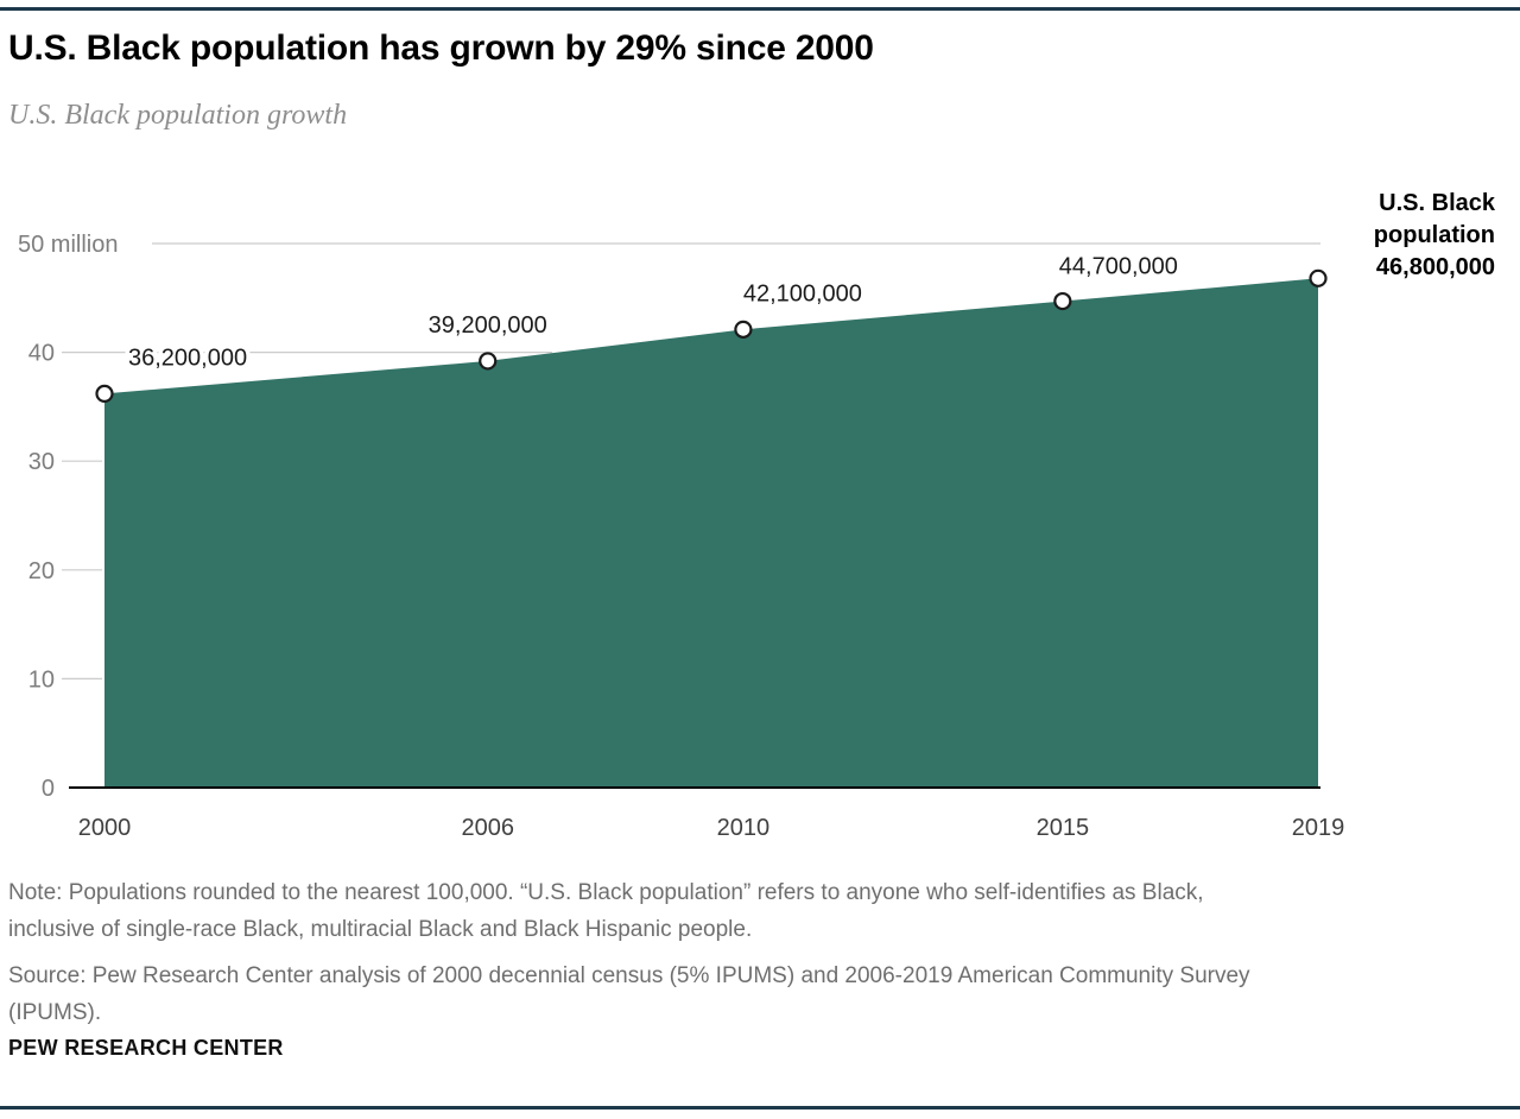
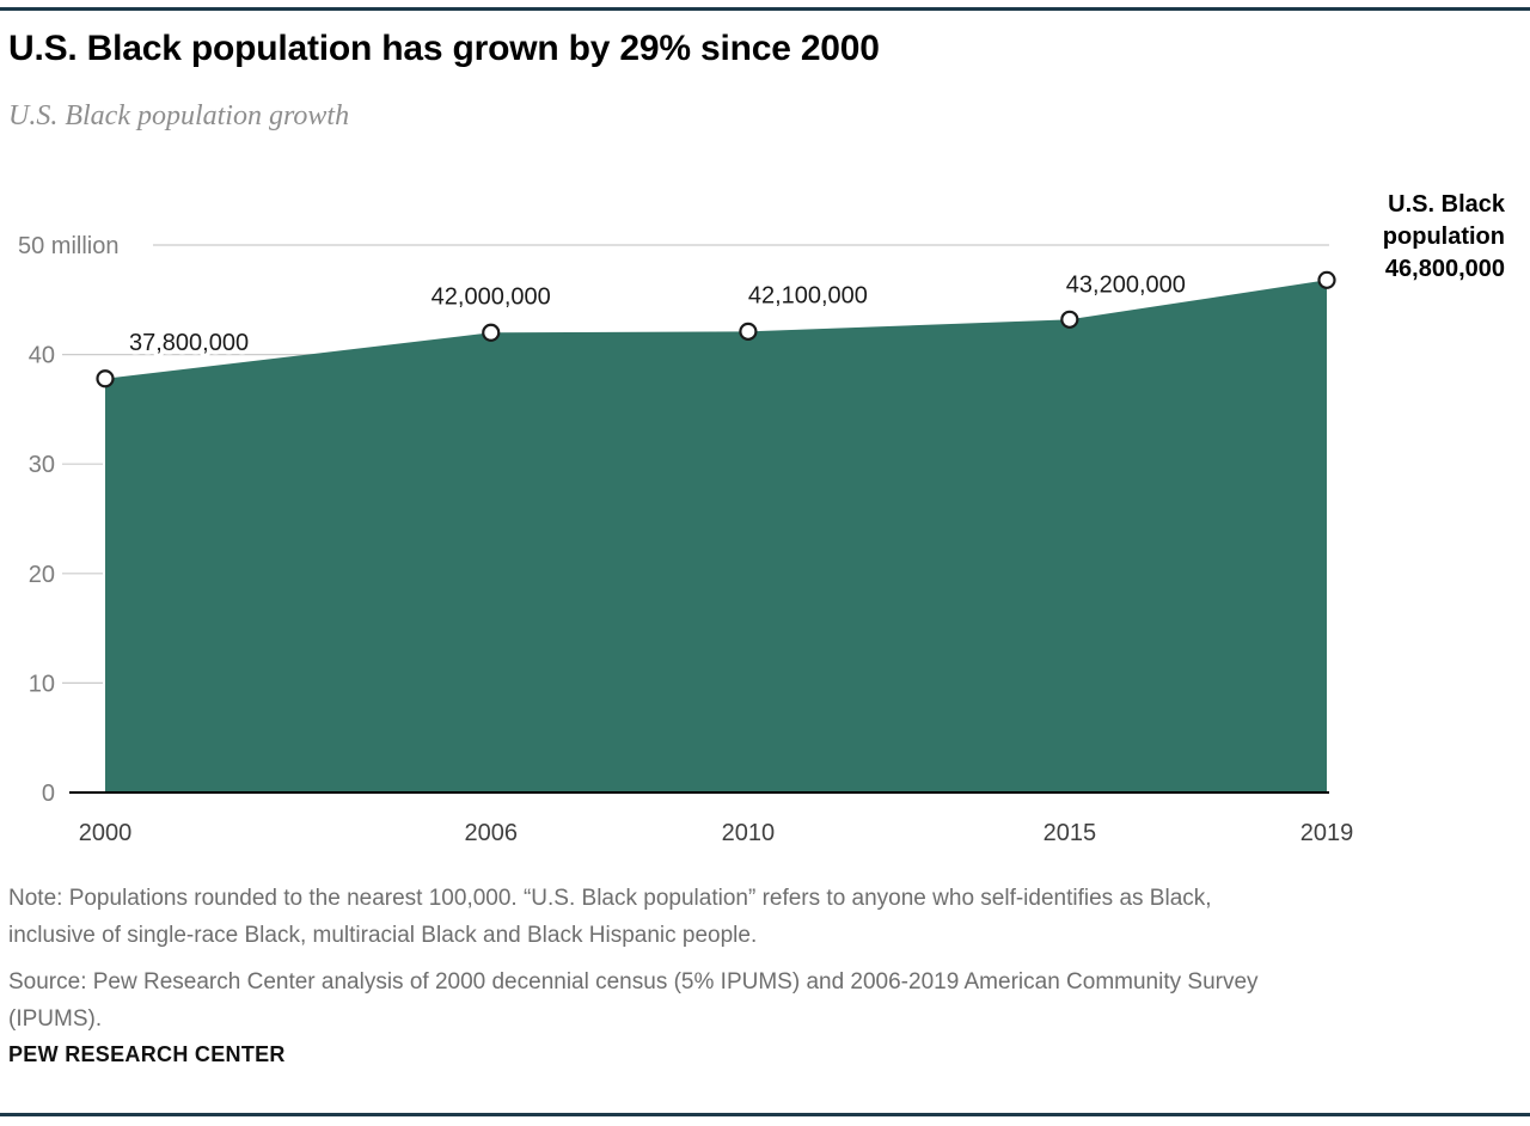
2000: 36,200,000 -> 37,800,000
2006: 39,200,000 -> 42,000,000
2015: 44,700,000 -> 43,200,000
